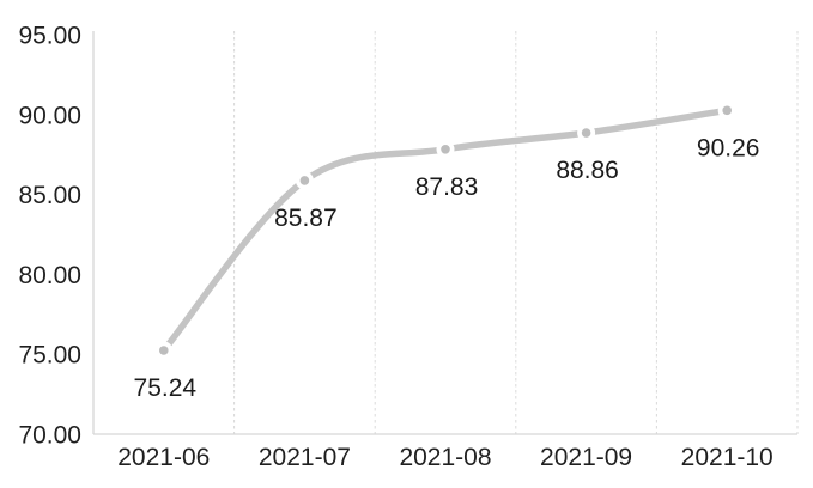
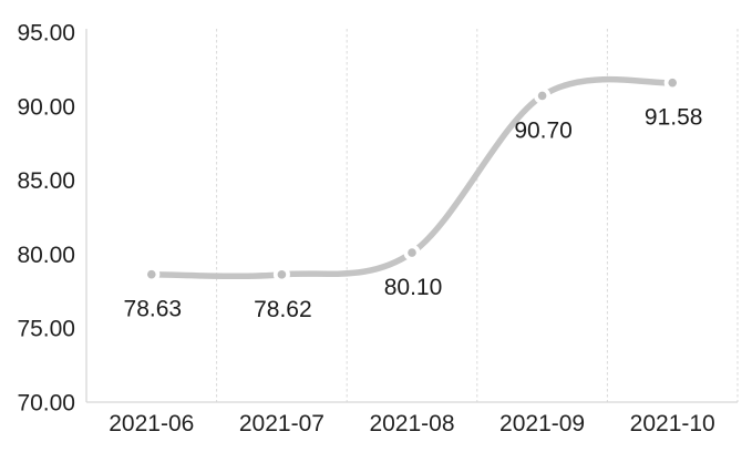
2021-06: 75.24 -> 78.63
2021-07: 85.87 -> 78.62
2021-08: 87.83 -> 80.10
2021-09: 88.86 -> 90.70
2021-10: 90.26 -> 91.58
